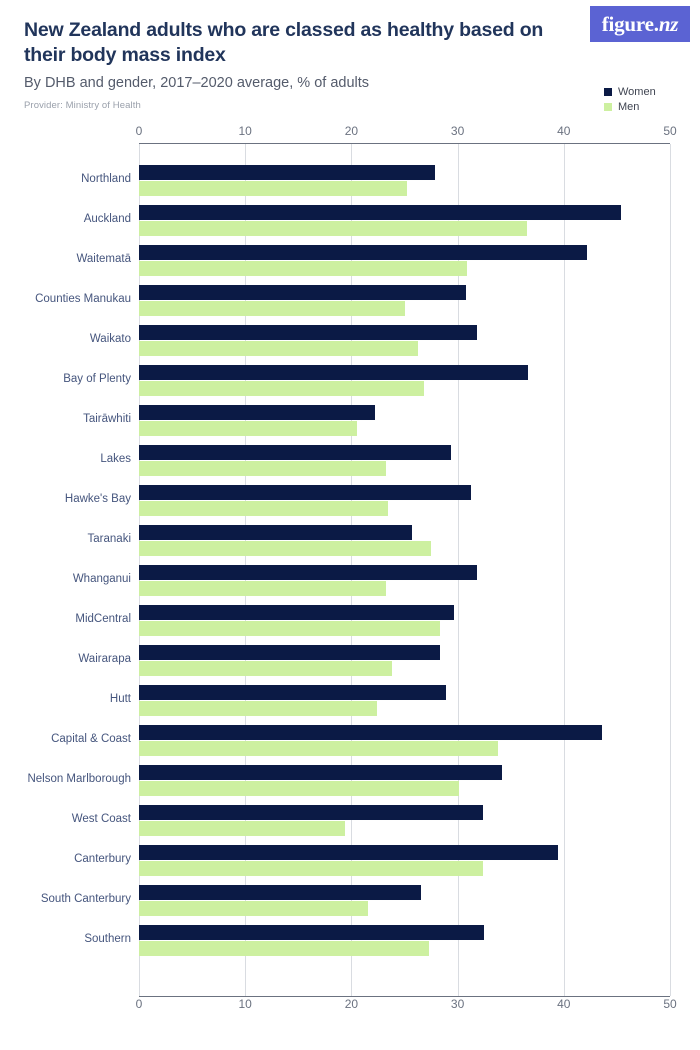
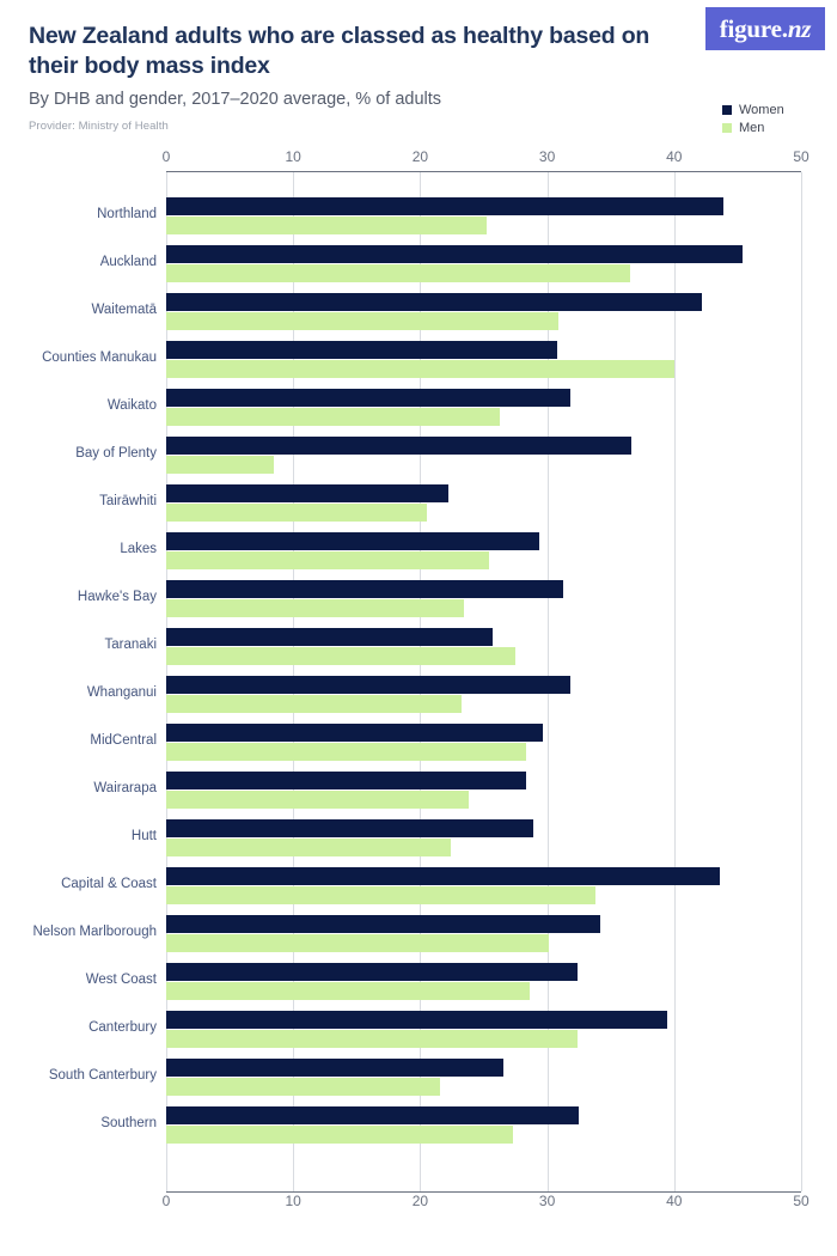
Women/Northland: 27.9 -> 43.9
Men/Counties Manukau: 25.0 -> 40.0
Men/Bay of Plenty: 26.8 -> 8.5
Men/Lakes: 23.3 -> 25.4
Men/West Coast: 19.4 -> 28.6
